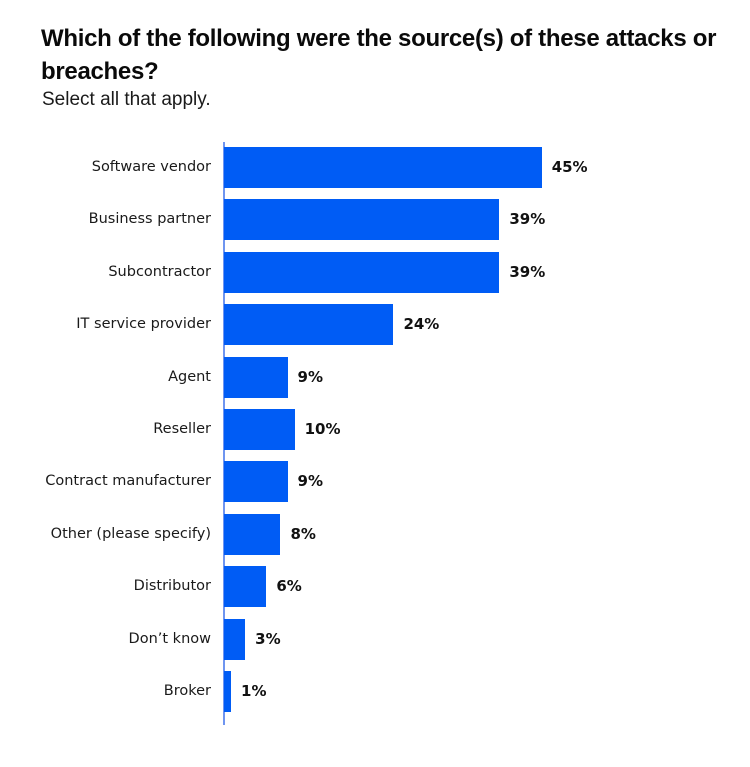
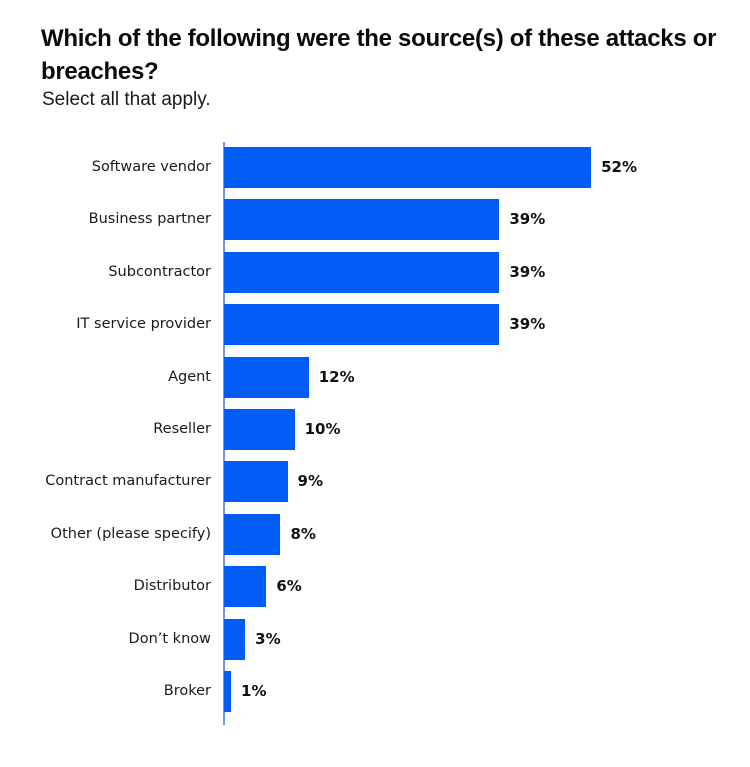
Software vendor: 45% -> 52%
IT service provider: 24% -> 39%
Agent: 9% -> 12%
